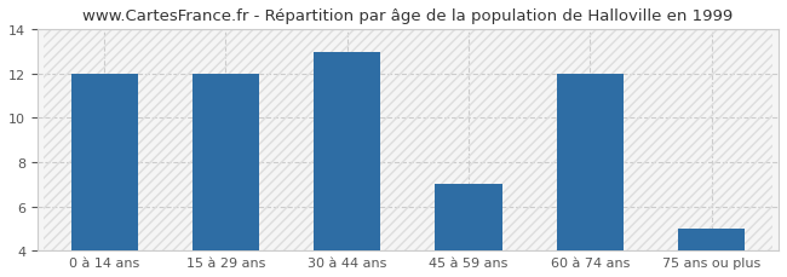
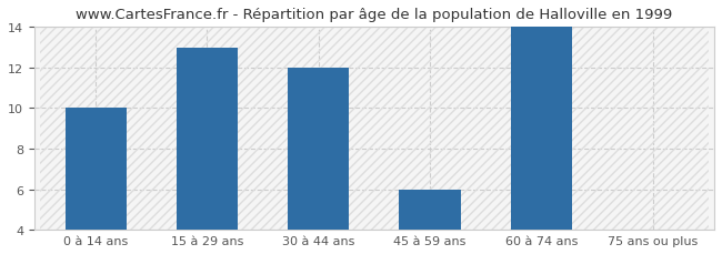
0 à 14 ans: 12 -> 10
15 à 29 ans: 12 -> 13
30 à 44 ans: 13 -> 12
45 à 59 ans: 7 -> 6
60 à 74 ans: 12 -> 14
75 ans ou plus: 5 -> 4
